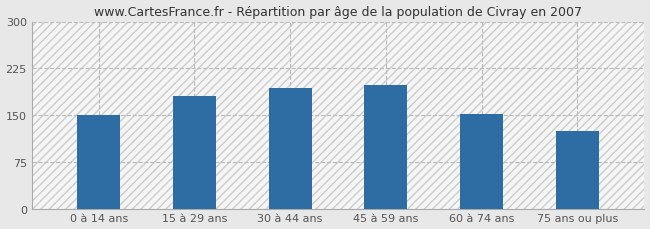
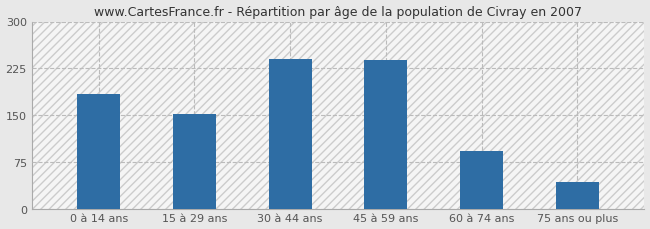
0 à 14 ans: 150 -> 183
15 à 29 ans: 180 -> 152
30 à 44 ans: 194 -> 240
45 à 59 ans: 198 -> 238
60 à 74 ans: 152 -> 93
75 ans ou plus: 124 -> 42
